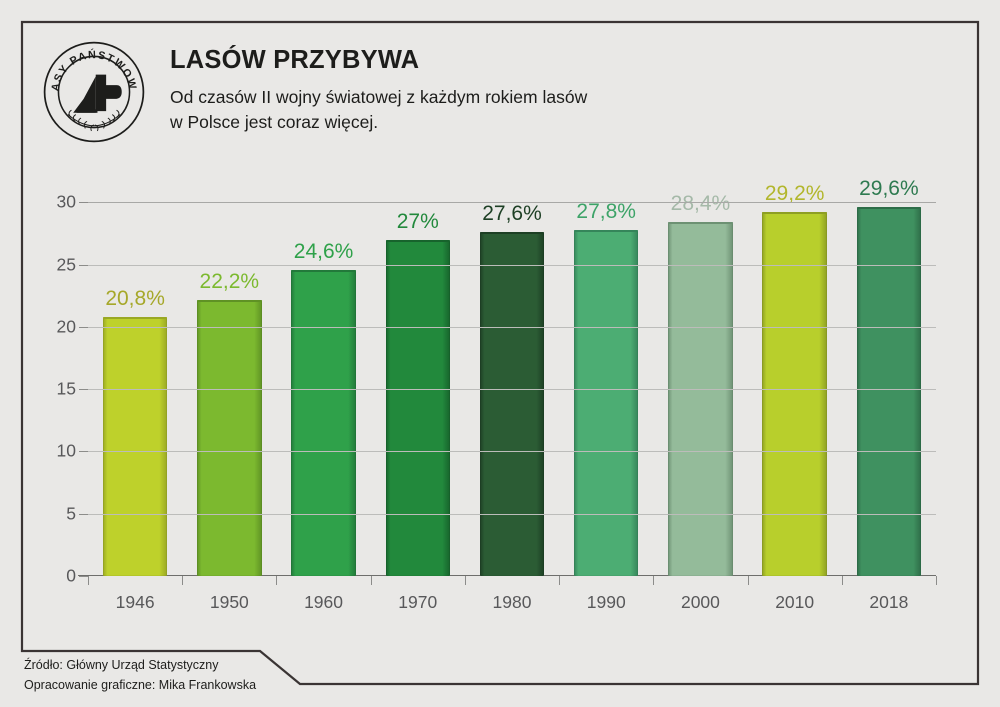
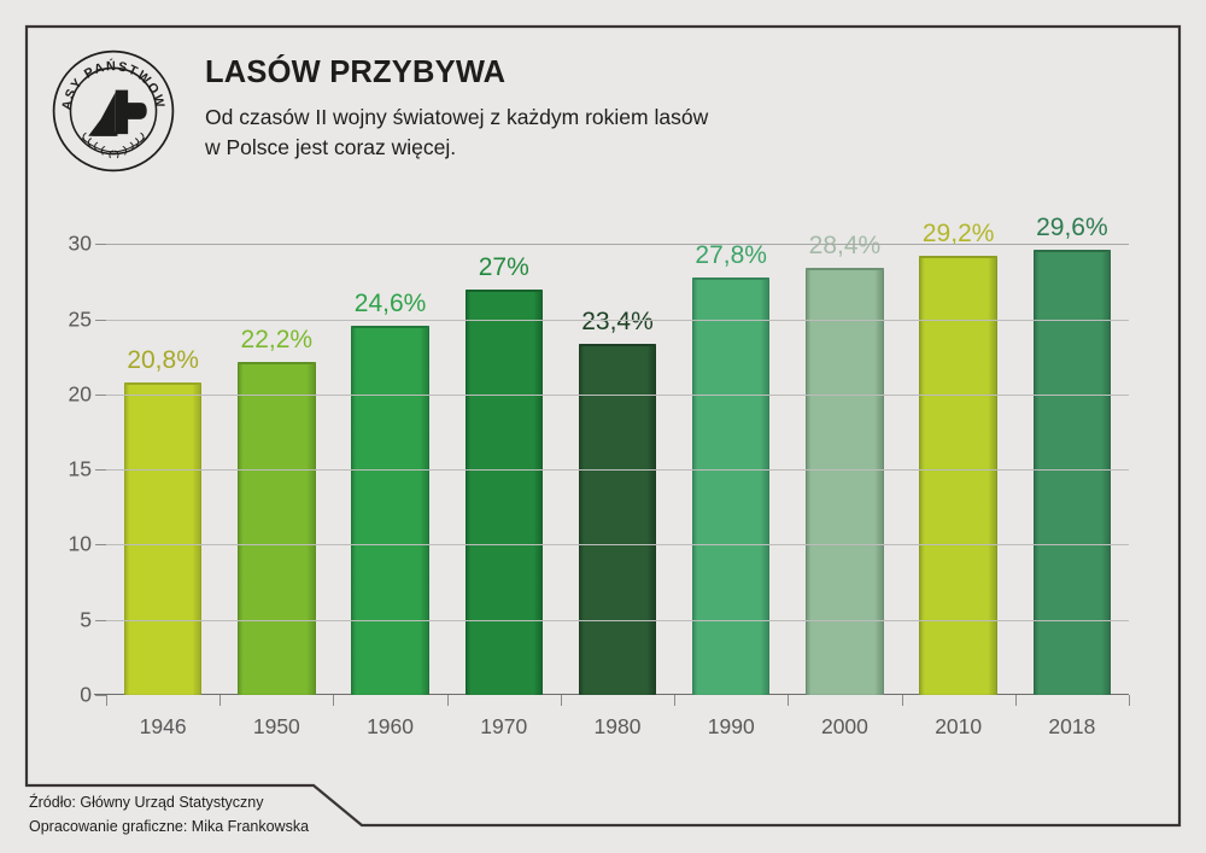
1980: 27,6% -> 23,4%
